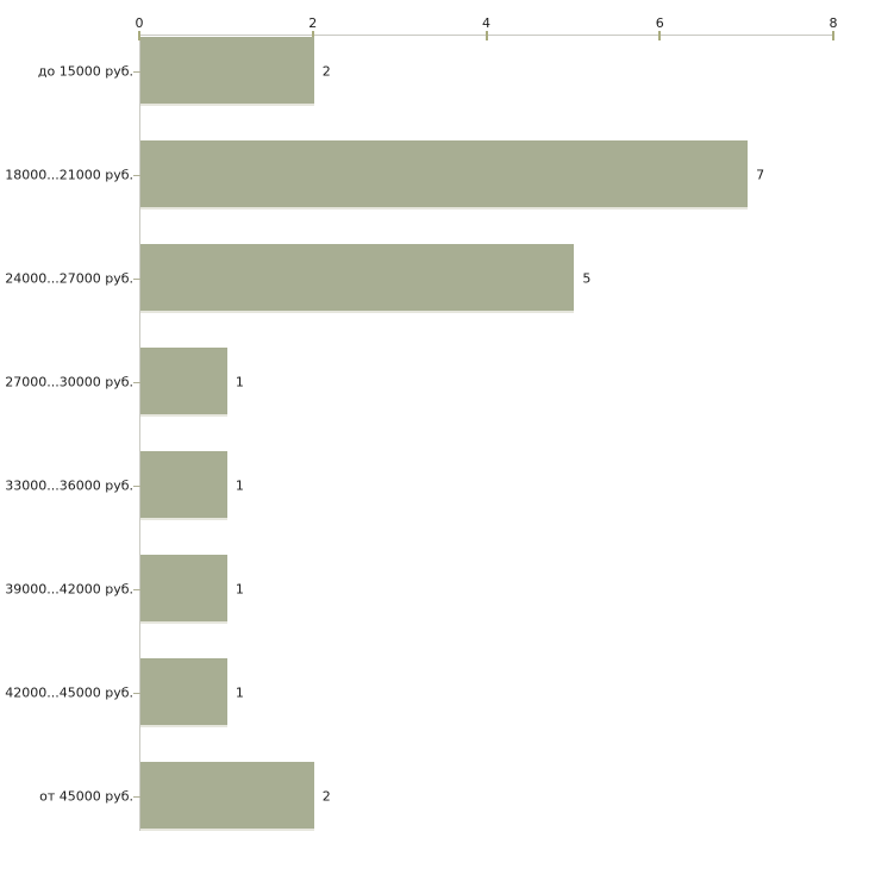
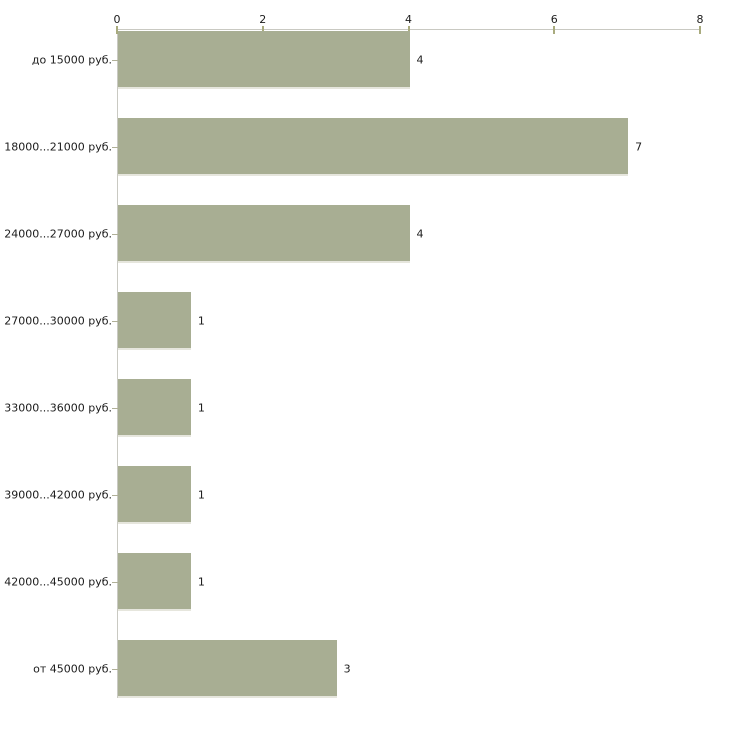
до 15000 руб.: 2 -> 4
24000...27000 руб.: 5 -> 4
от 45000 руб.: 2 -> 3
